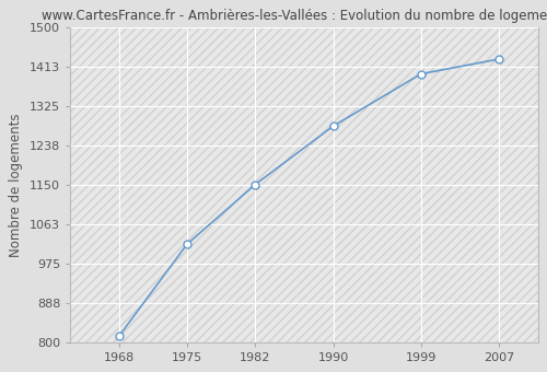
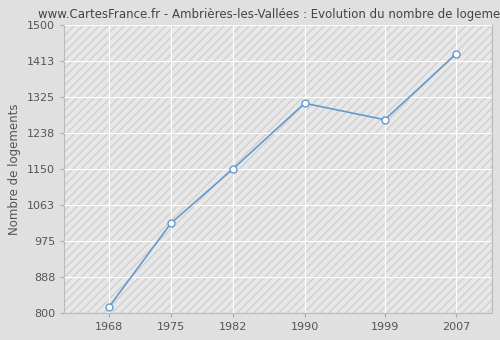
1990: 1281 -> 1310
1999: 1397 -> 1270
